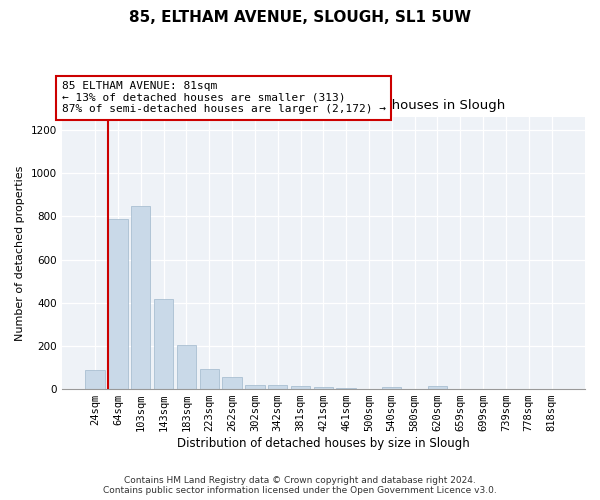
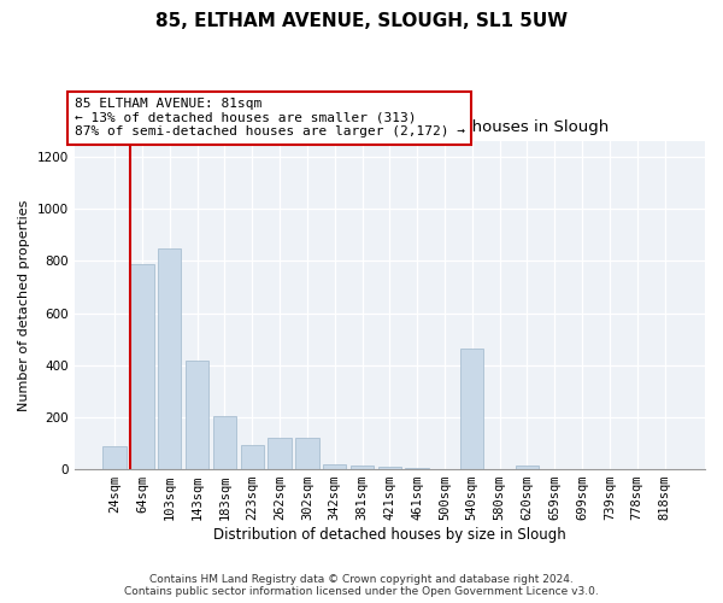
262sqm: 55 -> 120
302sqm: 20 -> 120
540sqm: 8 -> 465
